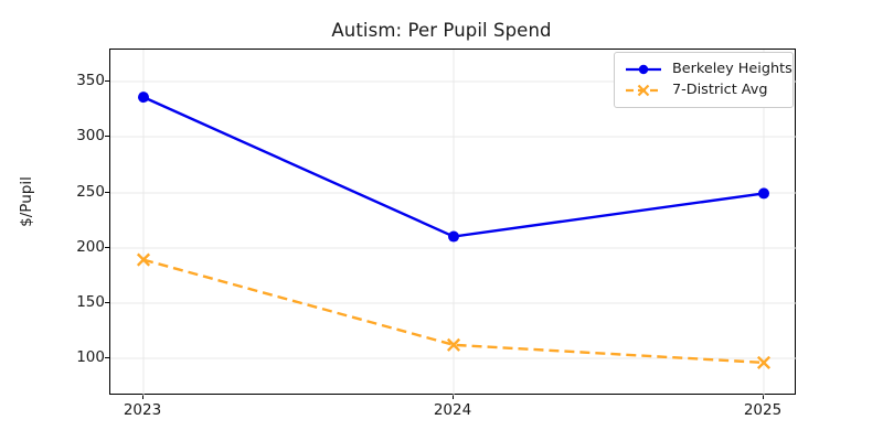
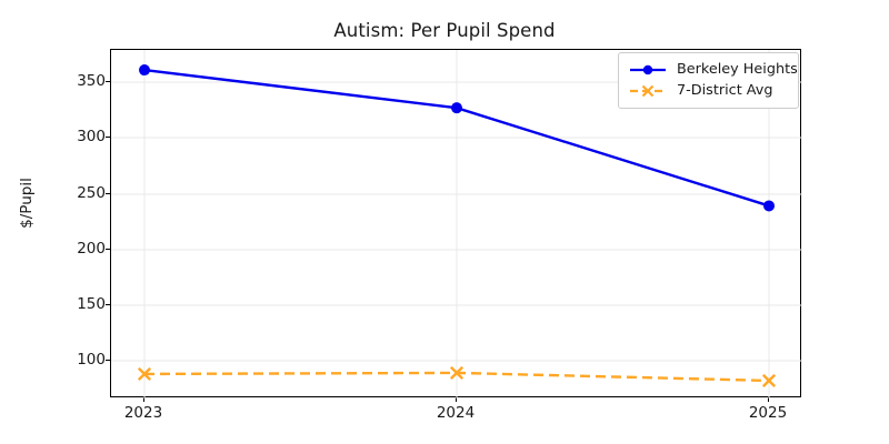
Berkeley Heights/2023: 336 -> 361
7-District Avg/2023: 189 -> 88
Berkeley Heights/2024: 210 -> 327
7-District Avg/2024: 112 -> 89
Berkeley Heights/2025: 249 -> 239
7-District Avg/2025: 96 -> 82
